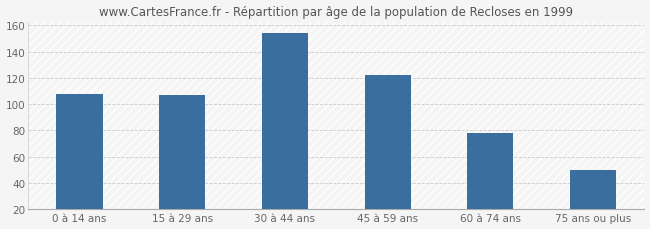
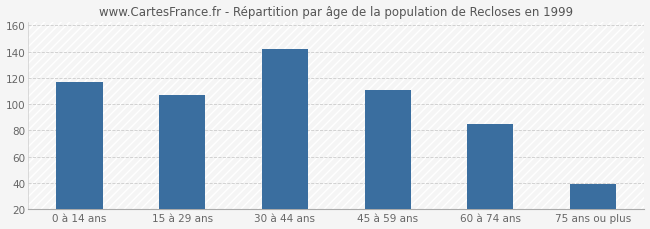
0 à 14 ans: 108 -> 117
30 à 44 ans: 154 -> 142
45 à 59 ans: 122 -> 111
60 à 74 ans: 78 -> 85
75 ans ou plus: 50 -> 39
